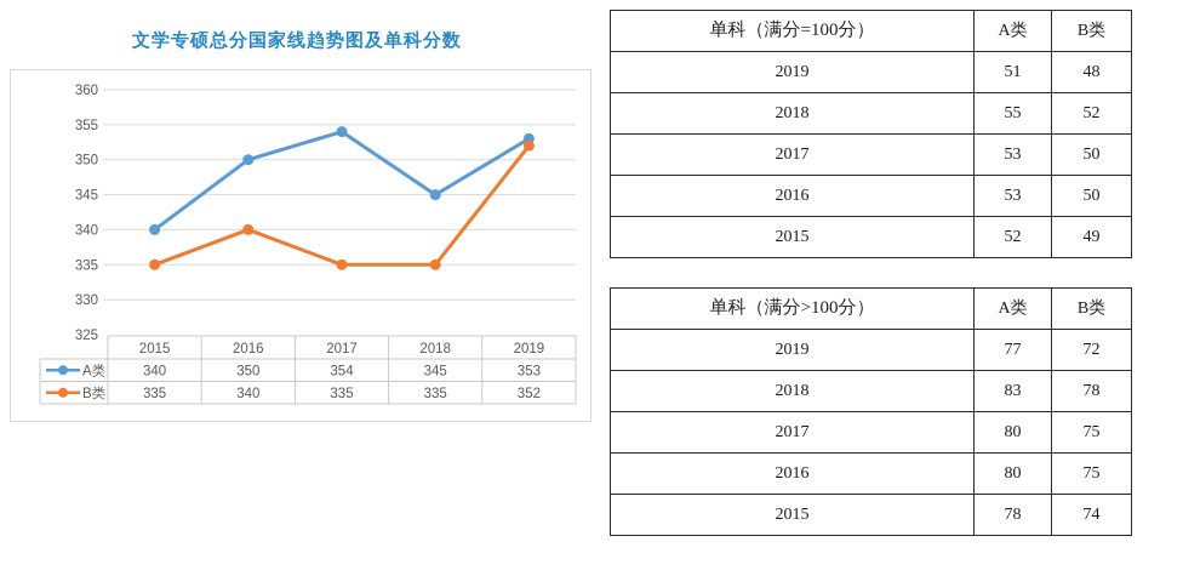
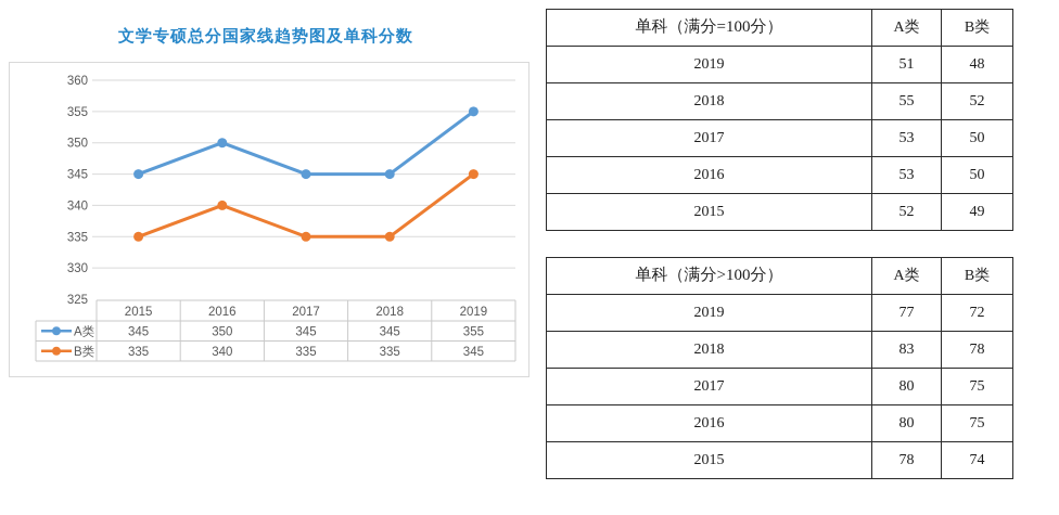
A类/2015: 340 -> 345
A类/2017: 354 -> 345
A类/2019: 353 -> 355
B类/2019: 352 -> 345
